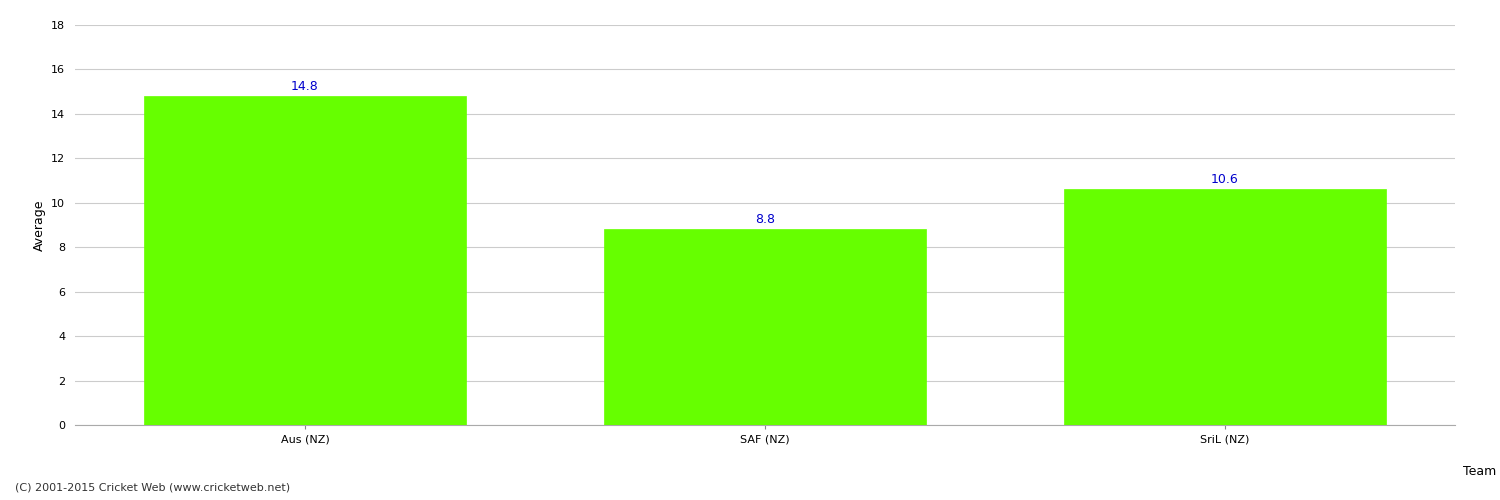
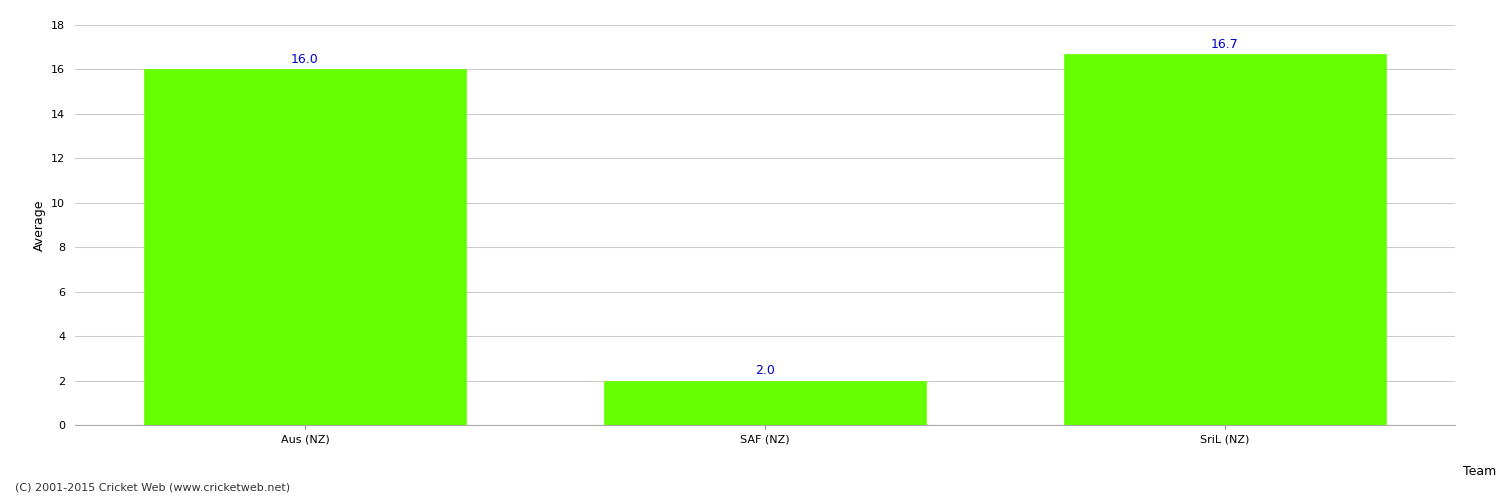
Aus (NZ): 14.8 -> 16.0
SAF (NZ): 8.8 -> 2.0
SriL (NZ): 10.6 -> 16.7
